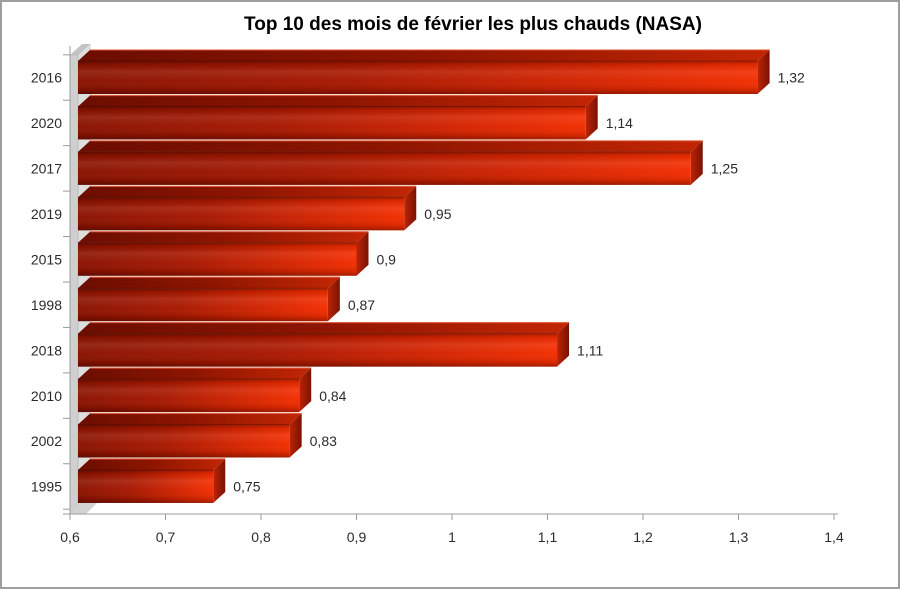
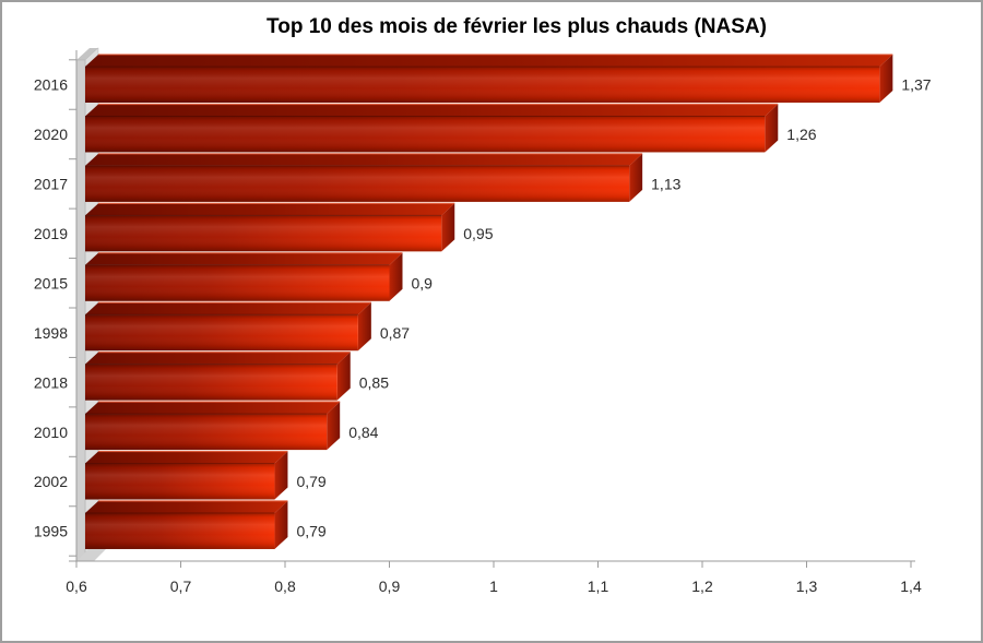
2016: 1,32 -> 1,37
2020: 1,14 -> 1,26
2017: 1,25 -> 1,13
2018: 1,11 -> 0,85
2002: 0,83 -> 0,79
1995: 0,75 -> 0,79
